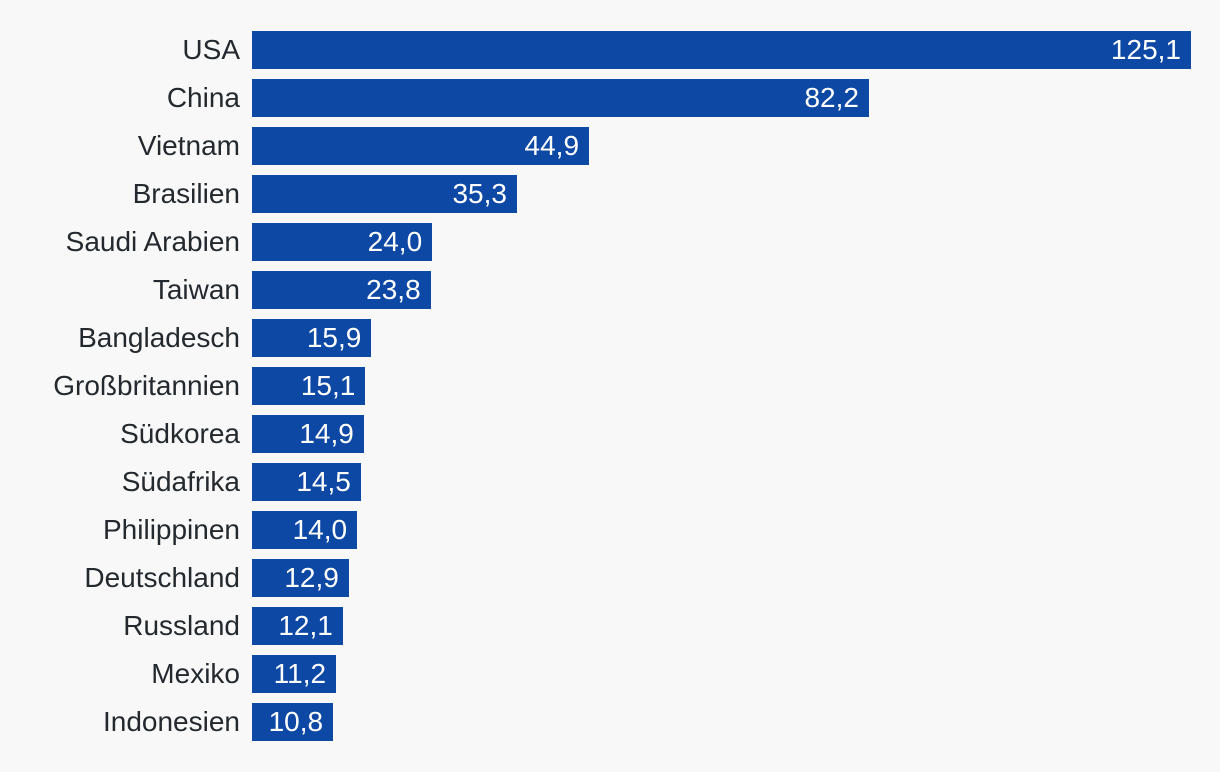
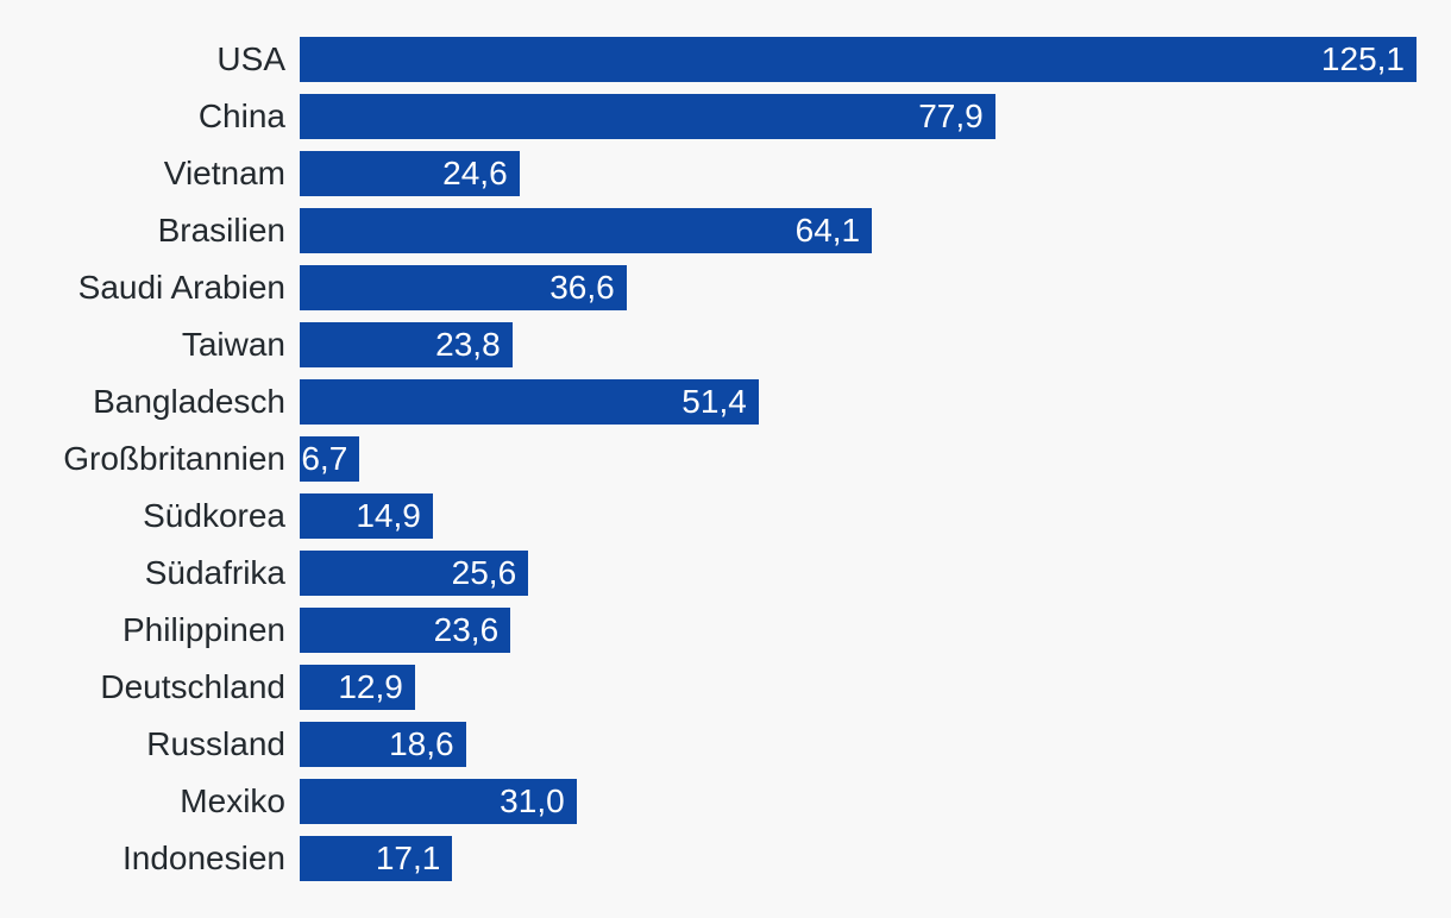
China: 82,2 -> 77,9
Vietnam: 44,9 -> 24,6
Brasilien: 35,3 -> 64,1
Saudi Arabien: 24,0 -> 36,6
Bangladesch: 15,9 -> 51,4
Großbritannien: 15,1 -> 6,7
Südafrika: 14,5 -> 25,6
Philippinen: 14,0 -> 23,6
Russland: 12,1 -> 18,6
Mexiko: 11,2 -> 31,0
Indonesien: 10,8 -> 17,1
